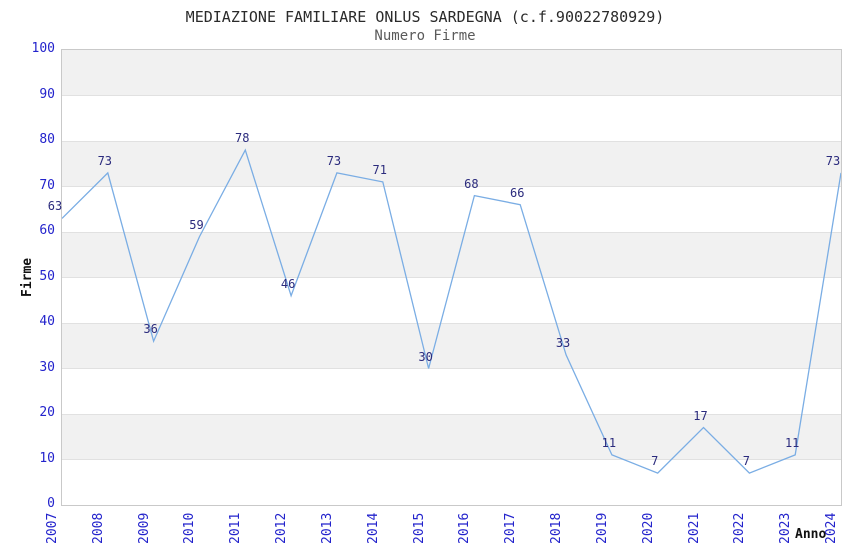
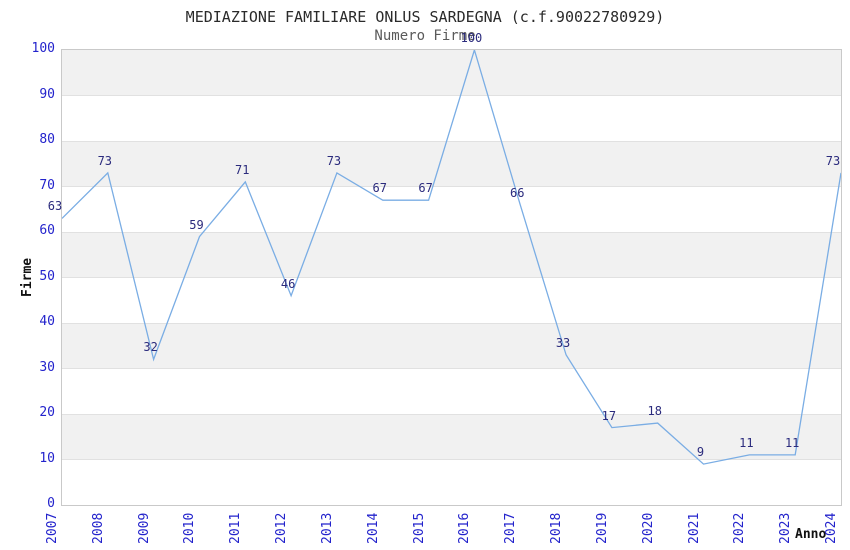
2009: 36 -> 32
2011: 78 -> 71
2014: 71 -> 67
2015: 30 -> 67
2016: 68 -> 100
2019: 11 -> 17
2020: 7 -> 18
2021: 17 -> 9
2022: 7 -> 11
